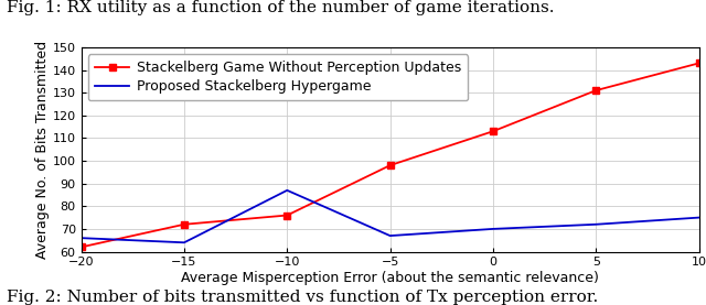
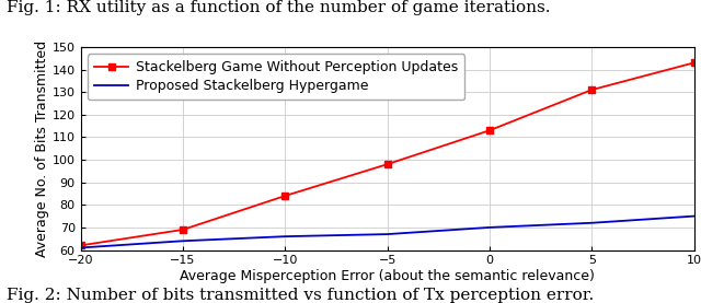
Proposed Stackelberg Hypergame/−20: 66 -> 61
Stackelberg Game Without Perception Updates/−15: 72 -> 69
Stackelberg Game Without Perception Updates/−10: 76 -> 84
Proposed Stackelberg Hypergame/−10: 87 -> 66
